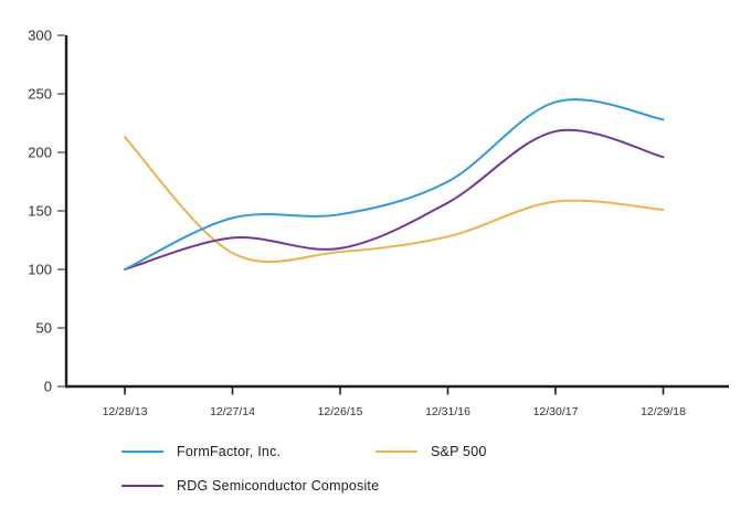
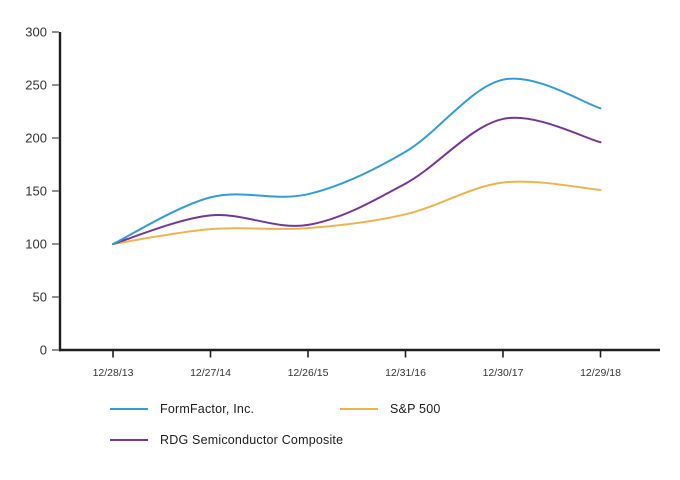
S&P 500/12/28/13: 213 -> 100
FormFactor, Inc./12/31/16: 175 -> 187
FormFactor, Inc./12/30/17: 243 -> 255
